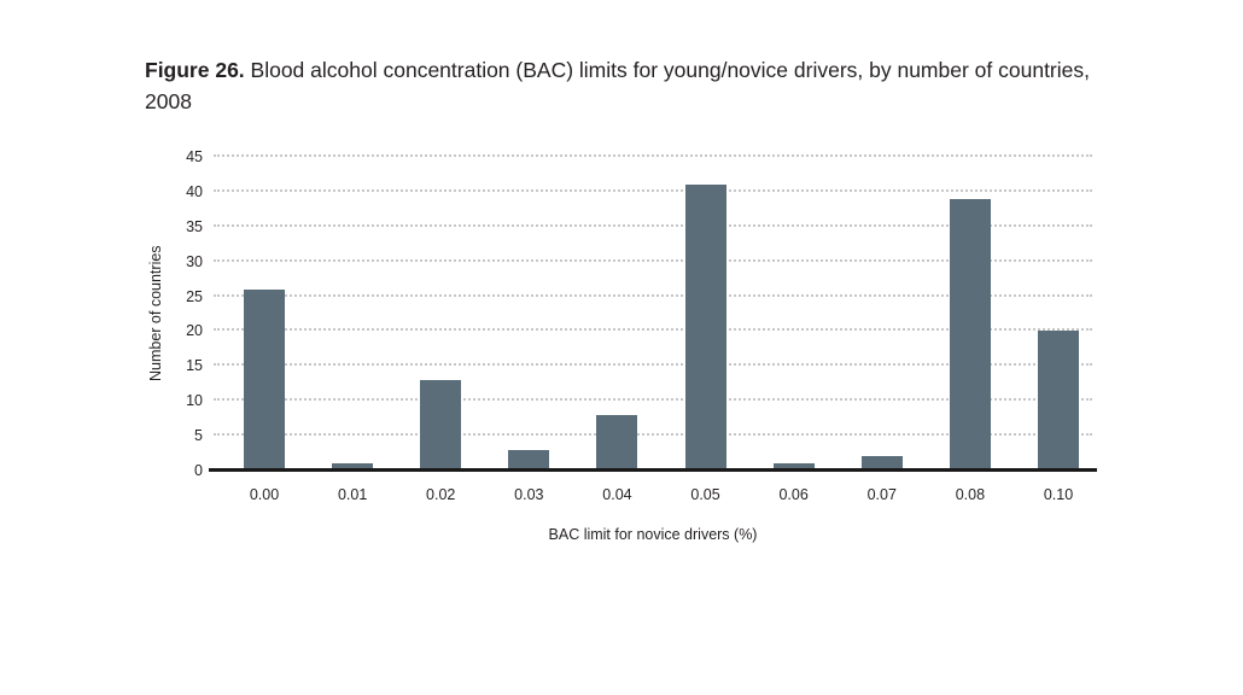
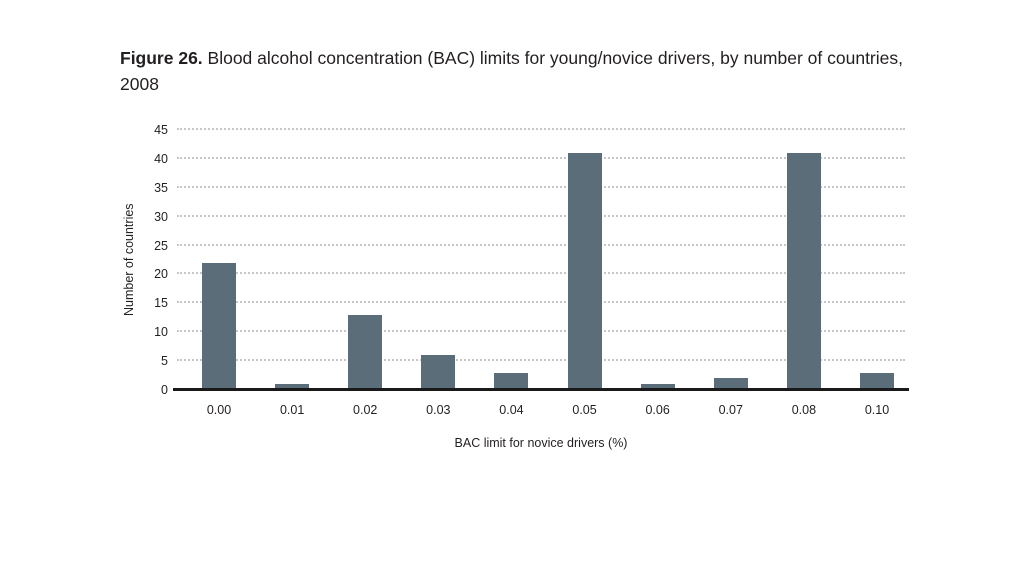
0.00: 26 -> 22
0.03: 3 -> 6
0.04: 8 -> 3
0.08: 39 -> 41
0.10: 20 -> 3
